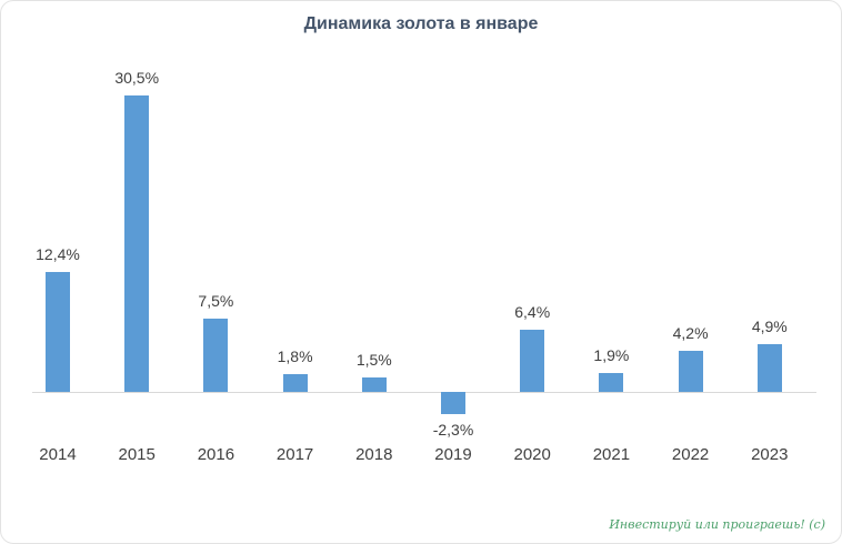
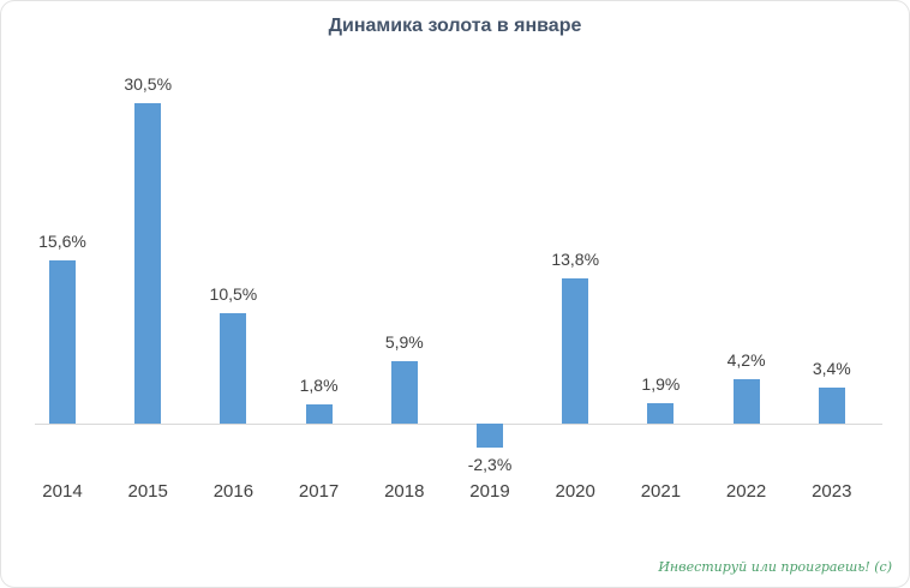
2014: 12,4% -> 15,6%
2016: 7,5% -> 10,5%
2018: 1,5% -> 5,9%
2020: 6,4% -> 13,8%
2023: 4,9% -> 3,4%
